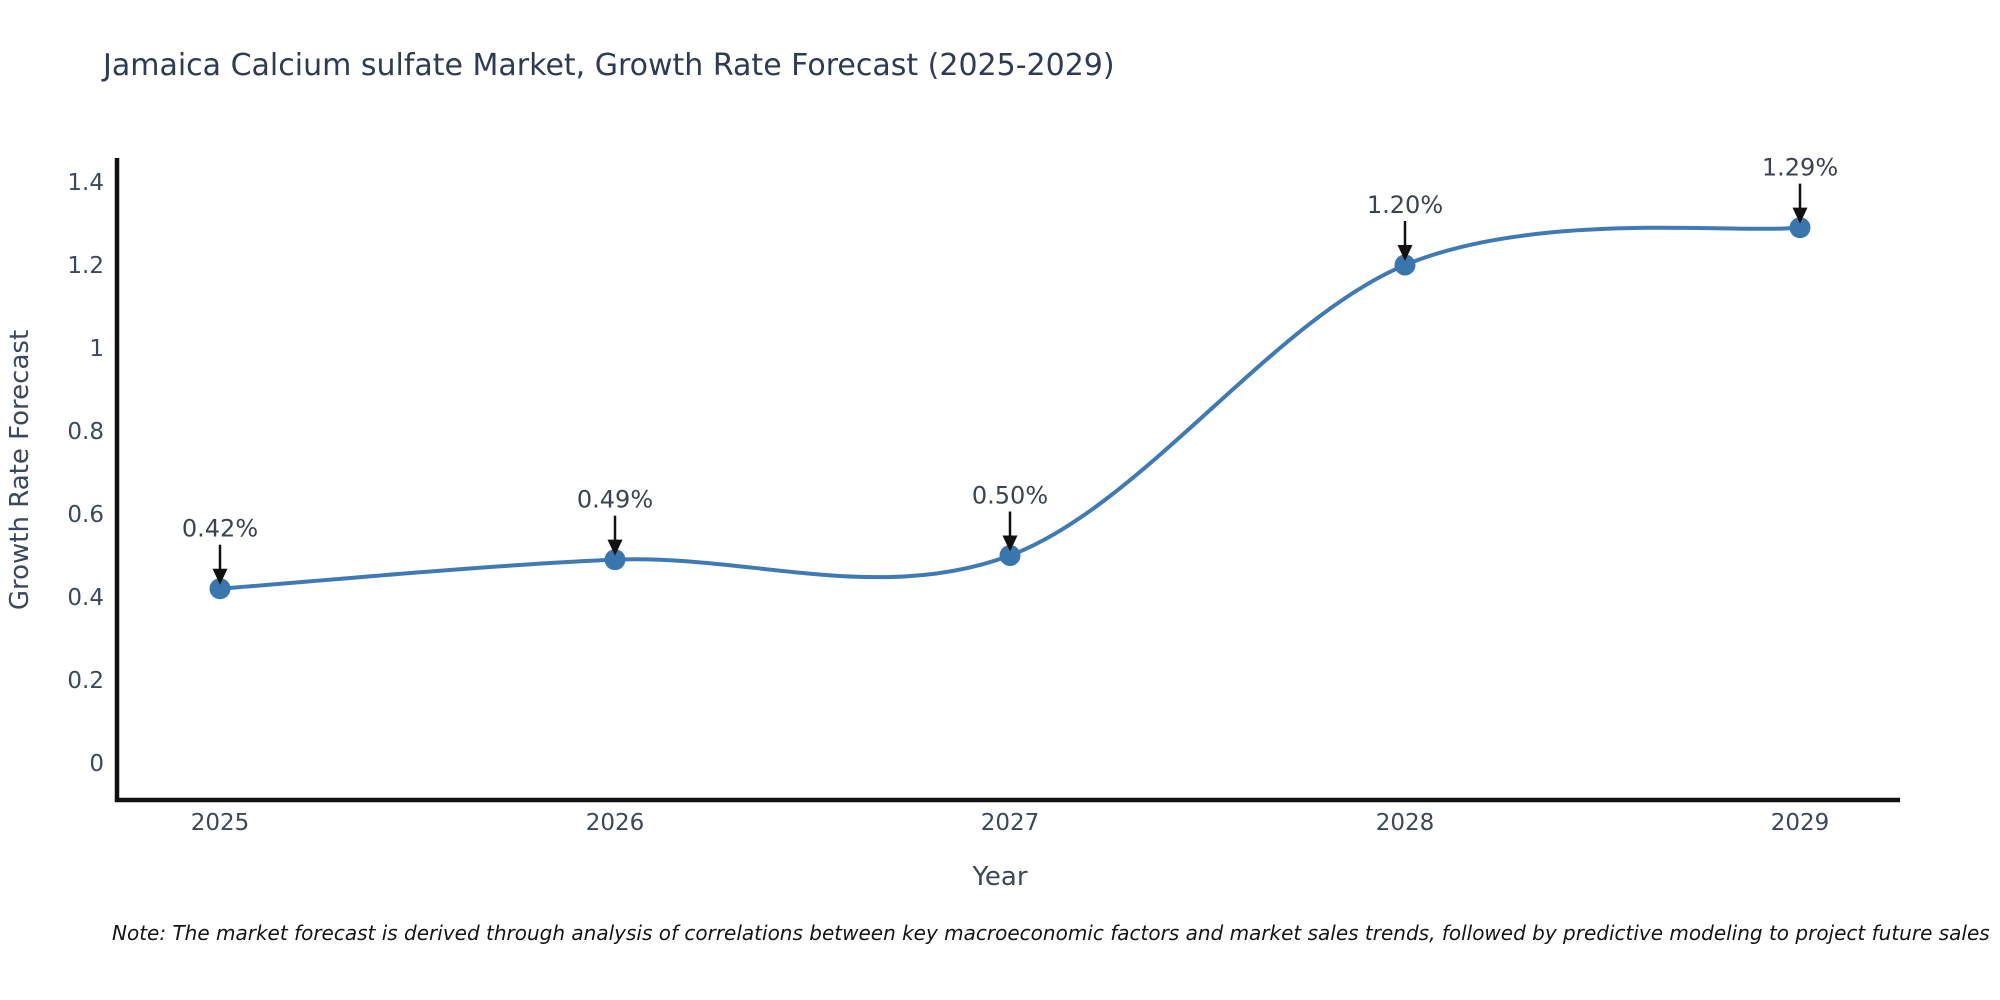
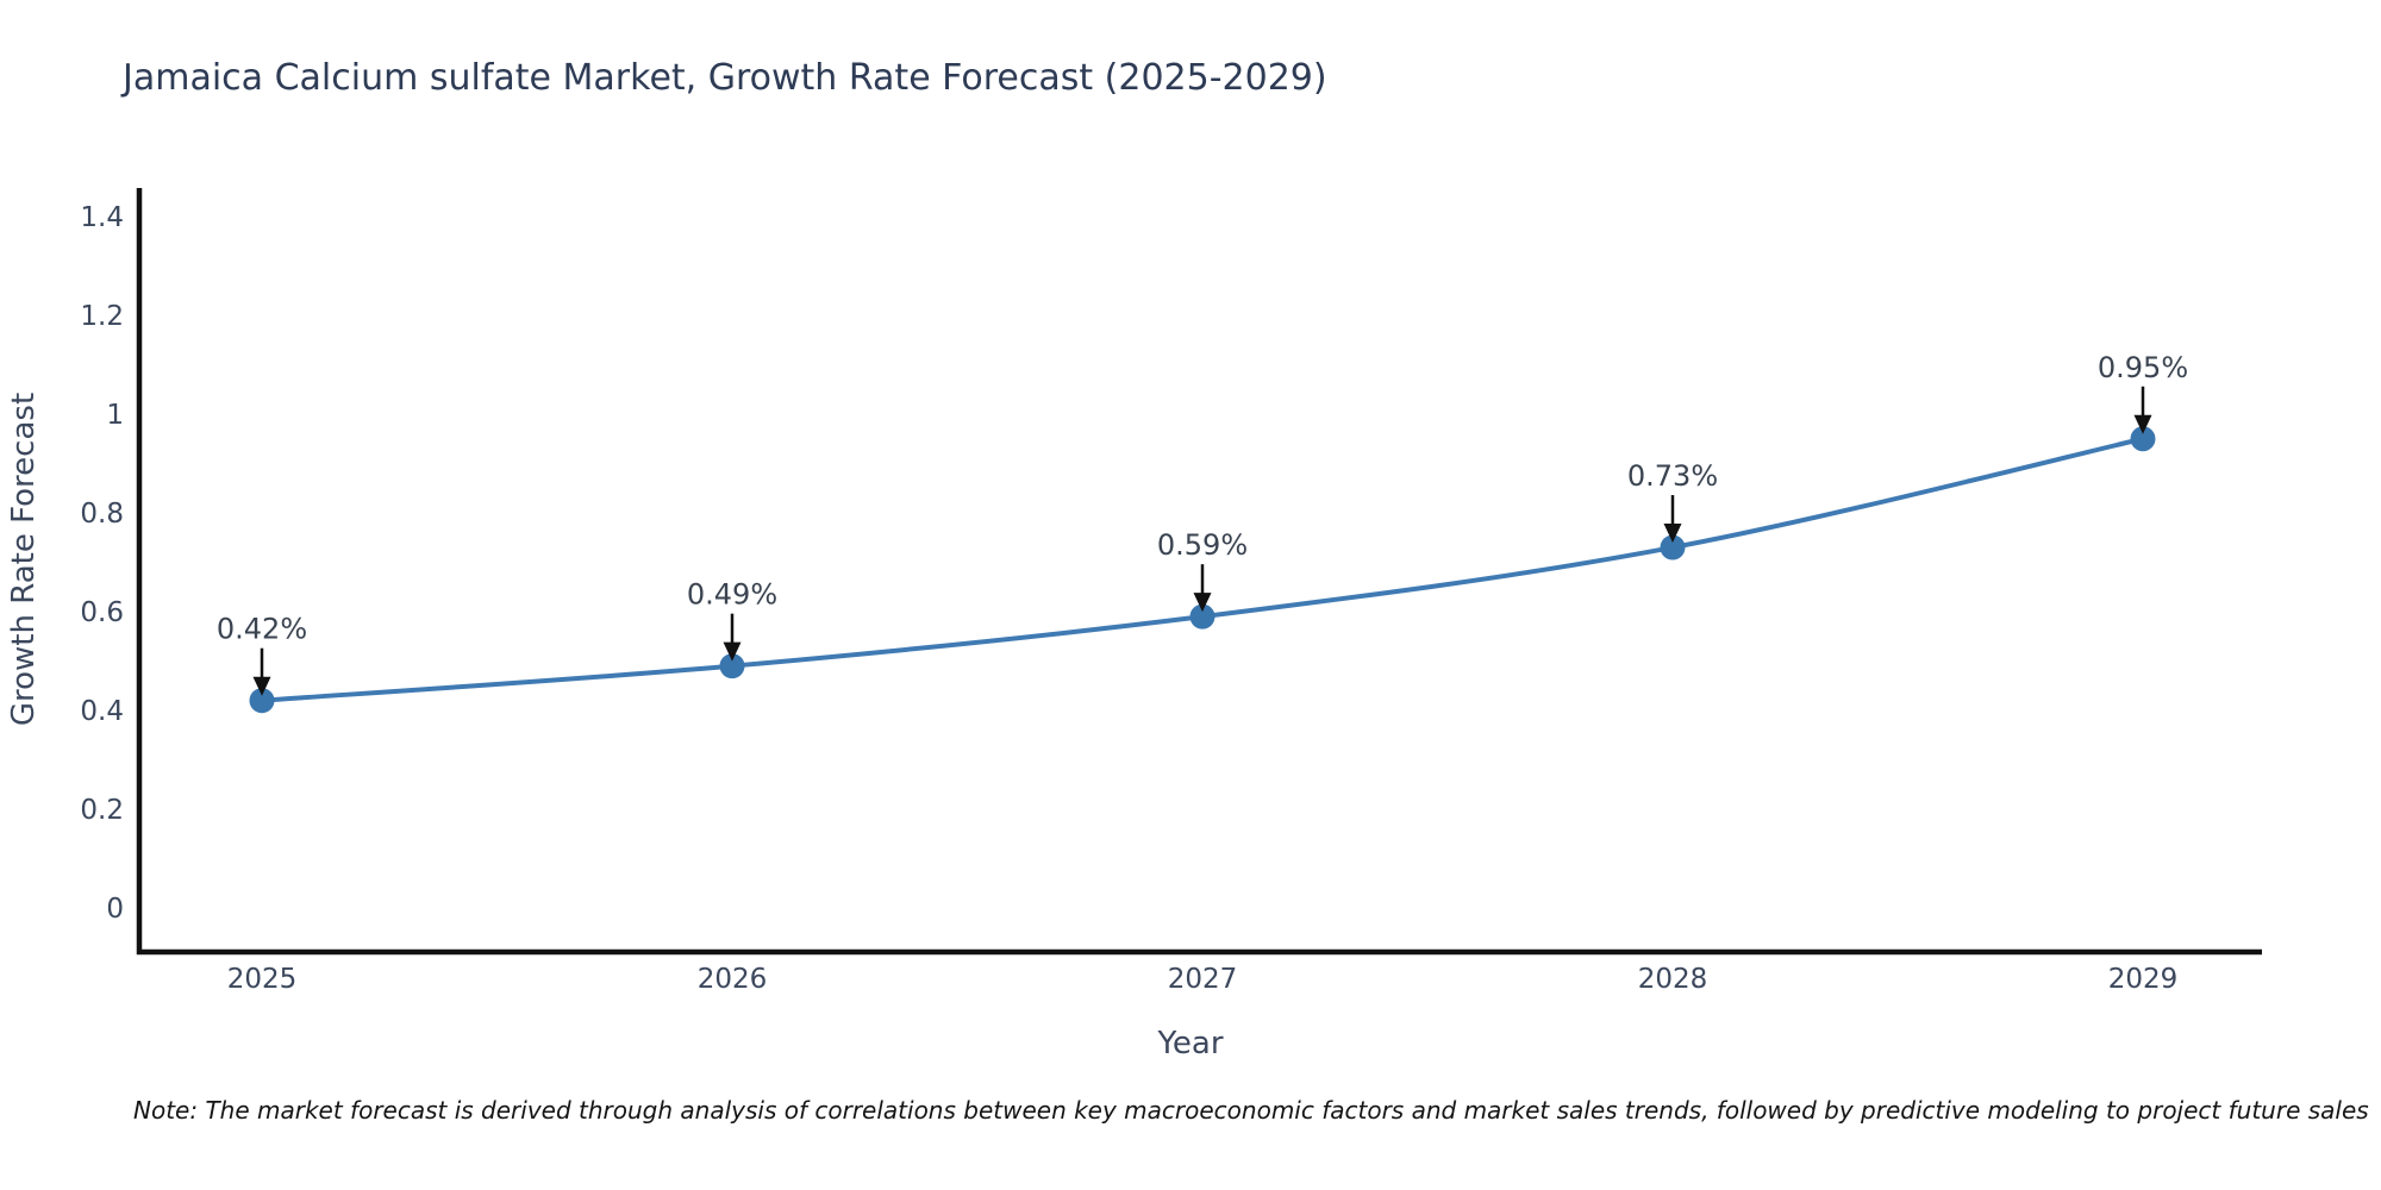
2027: 0.50% -> 0.59%
2028: 1.20% -> 0.73%
2029: 1.29% -> 0.95%
